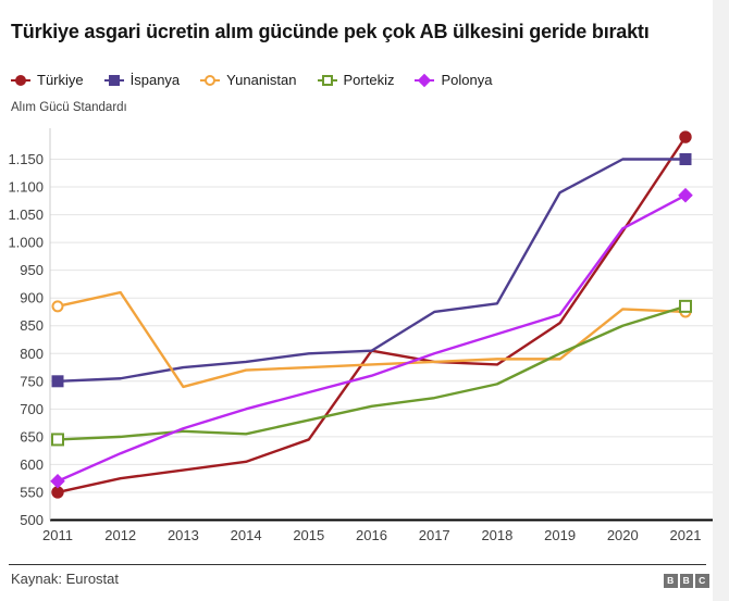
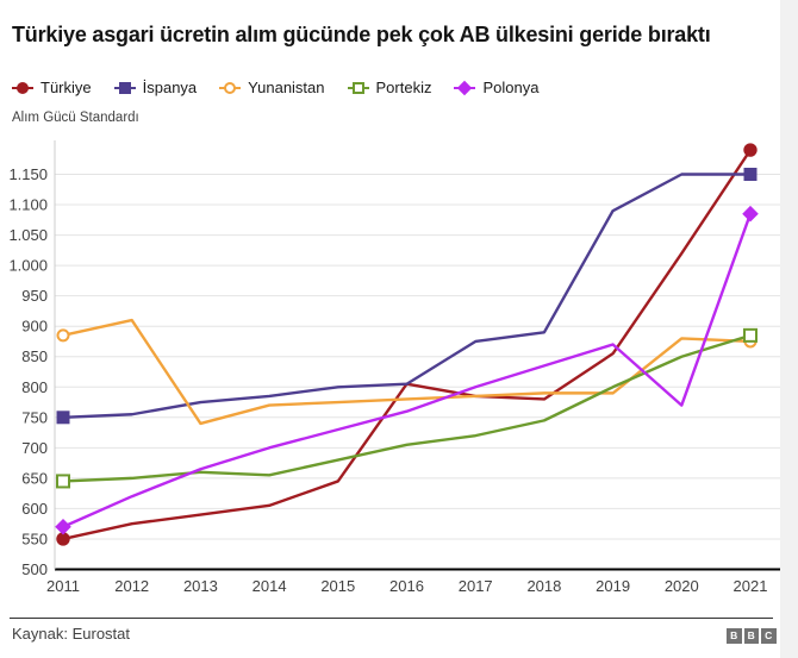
Polonya/2020: 1020 -> 770
